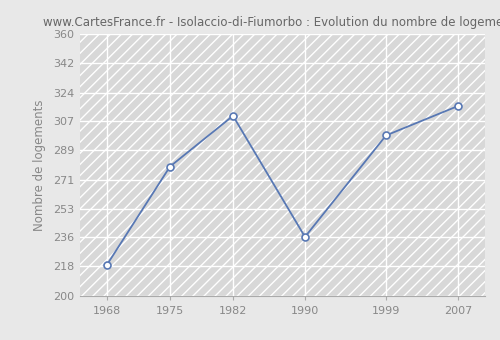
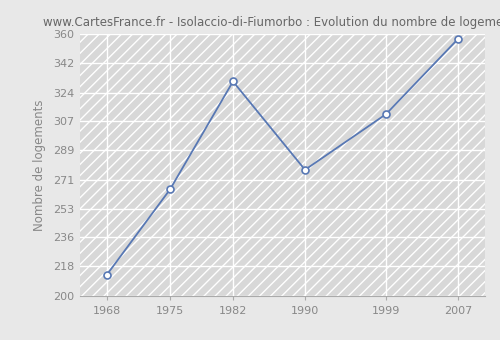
1968: 219 -> 213
1975: 279 -> 265
1982: 310 -> 331
1990: 236 -> 277
1999: 298 -> 311
2007: 316 -> 357
